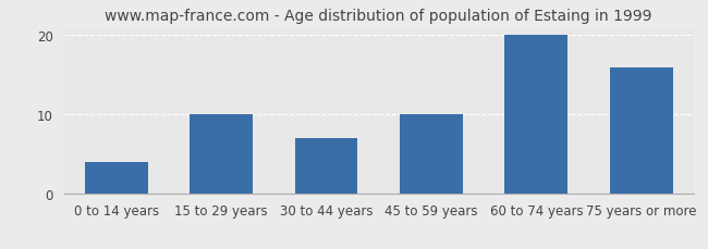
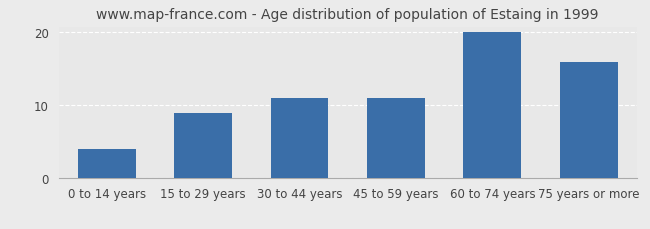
15 to 29 years: 10 -> 9
30 to 44 years: 7 -> 11
45 to 59 years: 10 -> 11
